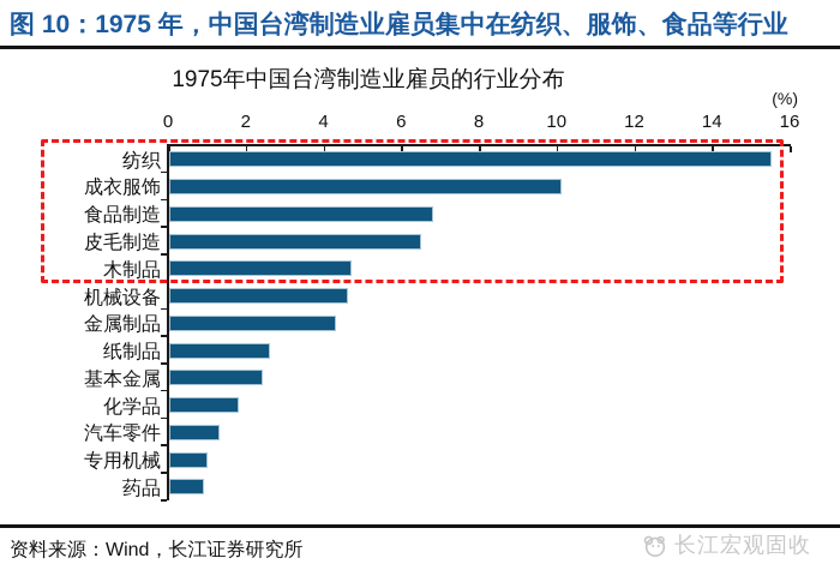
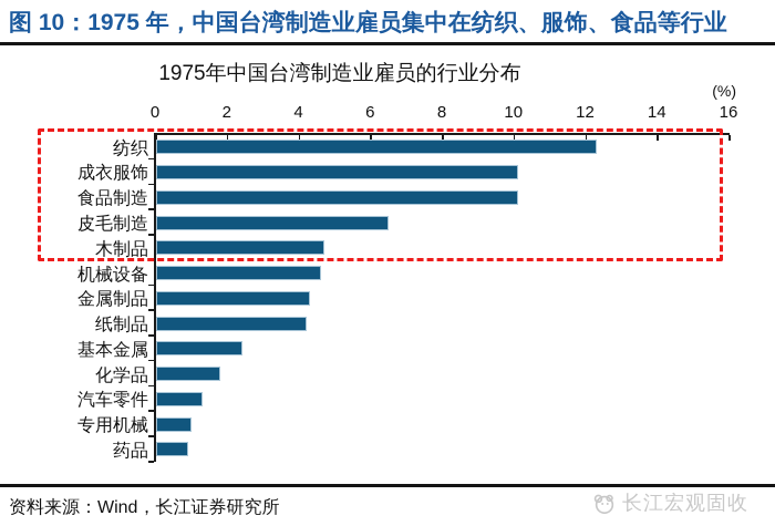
纺织: 15.5 -> 12.3
食品制造: 6.8 -> 10.1
纸制品: 2.6 -> 4.2
